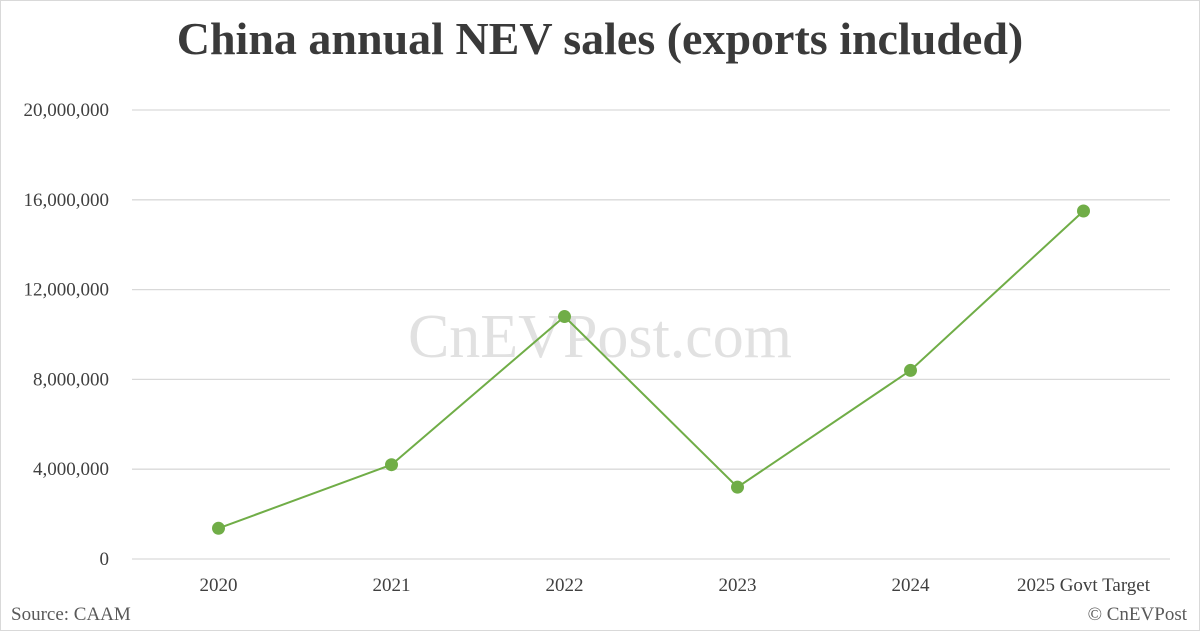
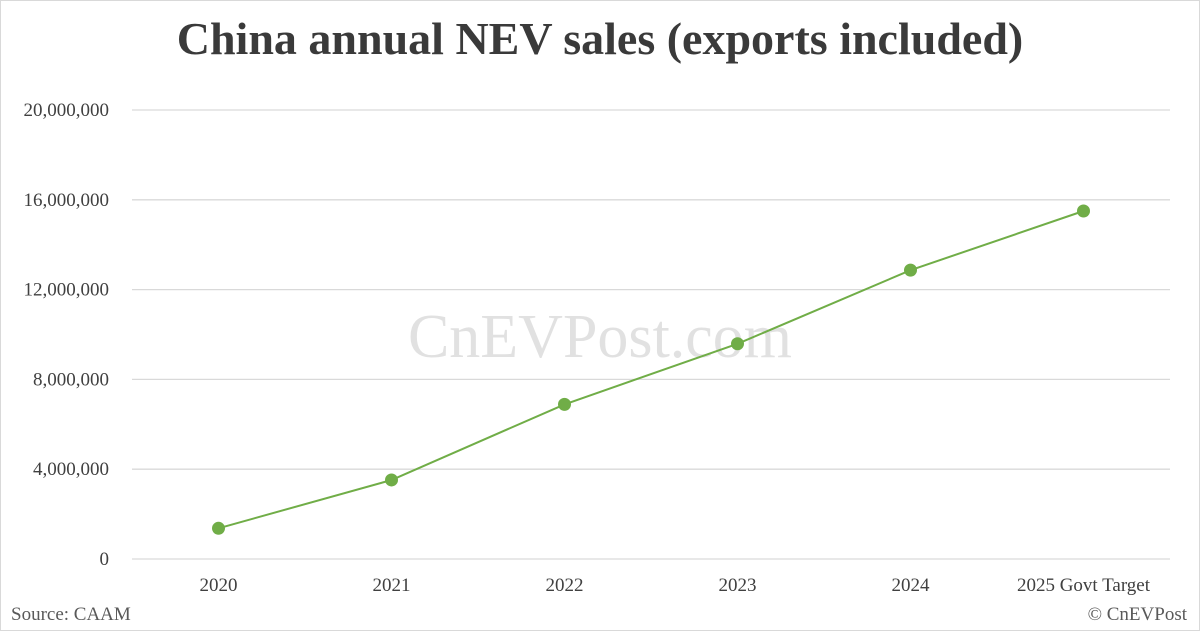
2021: 4200000 -> 3500000
2022: 10800000 -> 6900000
2023: 3200000 -> 9600000
2024: 8400000 -> 12900000
